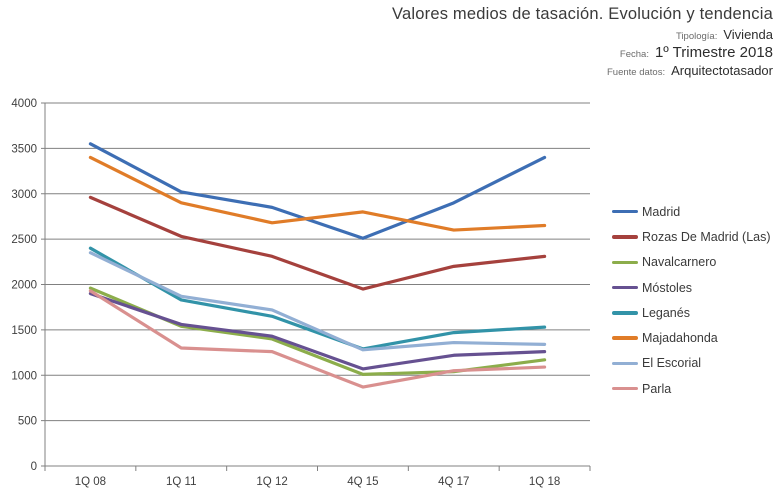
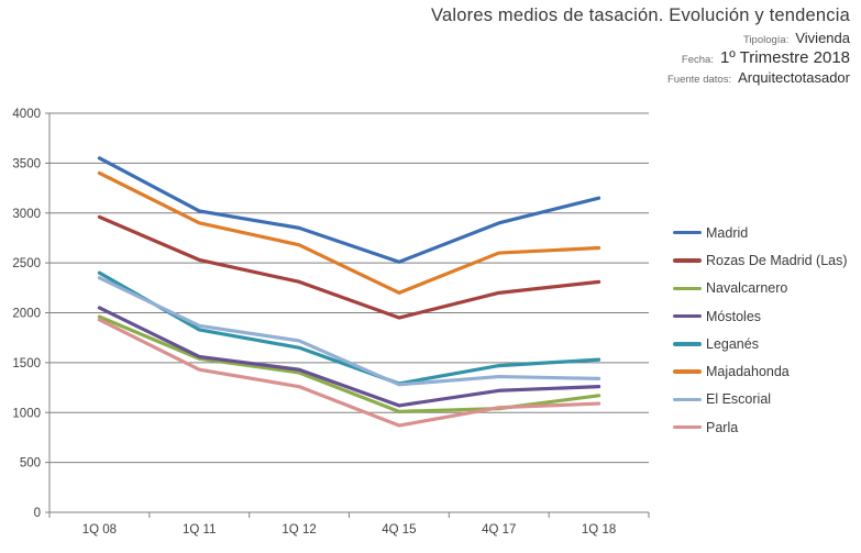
Móstoles/1Q 08: 1900 -> 2000
Parla/1Q 11: 1300 -> 1400
Majadahonda/4Q 15: 2800 -> 2200
Madrid/1Q 18: 3400 -> 3200
